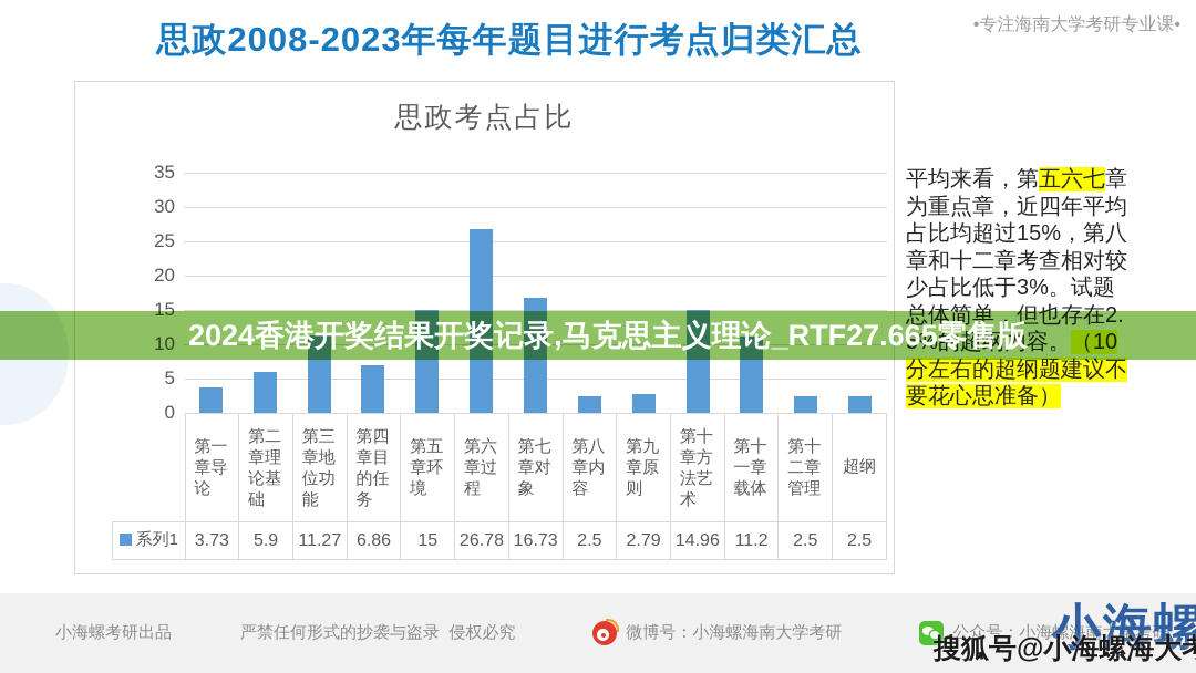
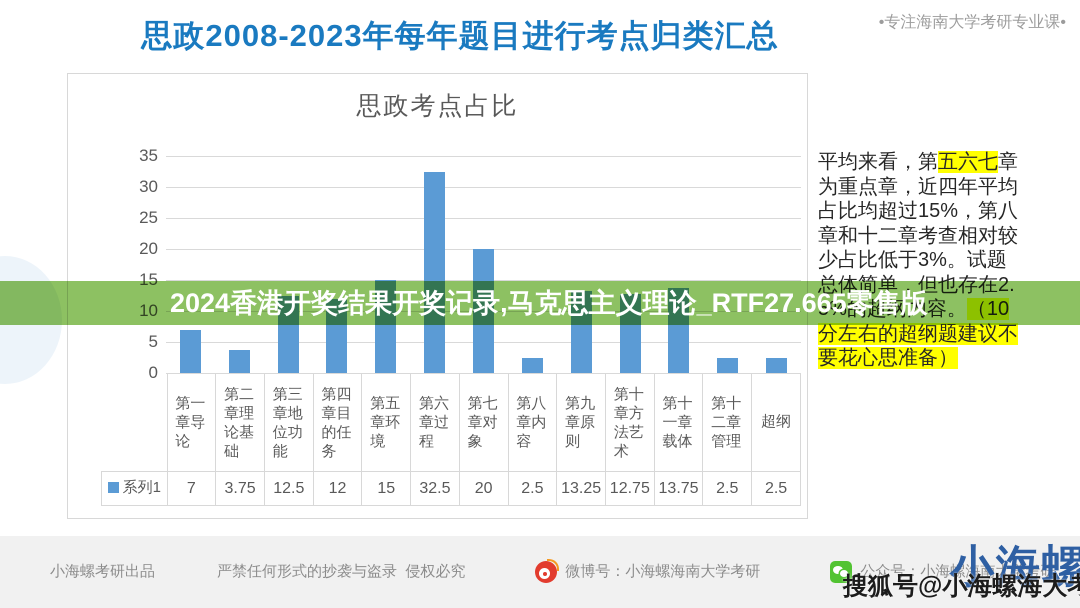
第一章导论: 3.73 -> 7
第二章理论基础: 5.9 -> 3.75
第三章地位功能: 11.27 -> 12.5
第四章目的任务: 6.86 -> 12
第六章过程: 26.78 -> 32.5
第七章对象: 16.73 -> 20
第九章原则: 2.79 -> 13.25
第十章方法艺术: 14.96 -> 12.75
第十一章载体: 11.2 -> 13.75
